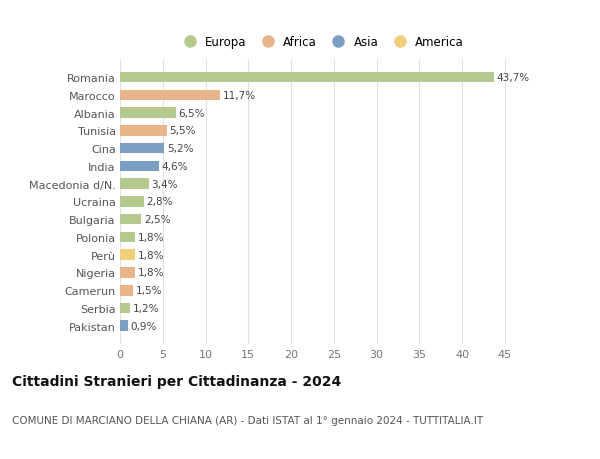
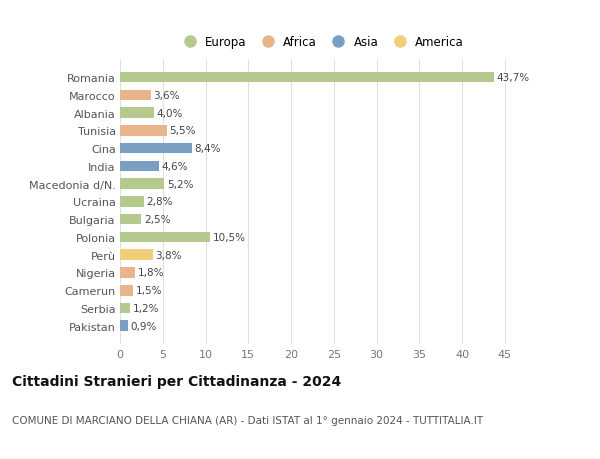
Marocco: 11,7% -> 3,6%
Albania: 6,5% -> 4,0%
Cina: 5,2% -> 8,4%
Macedonia d/N.: 3,4% -> 5,2%
Polonia: 1,8% -> 10,5%
Perù: 1,8% -> 3,8%
